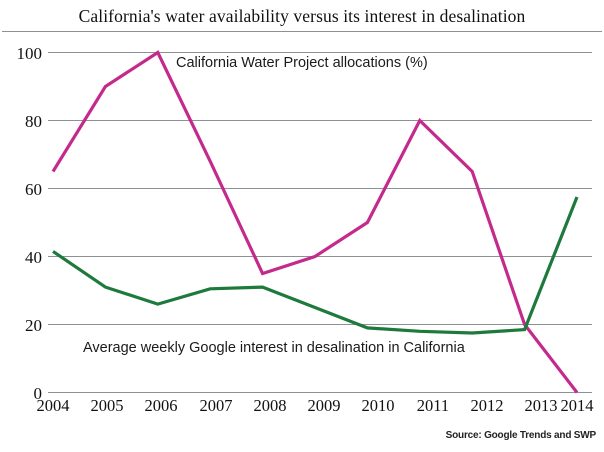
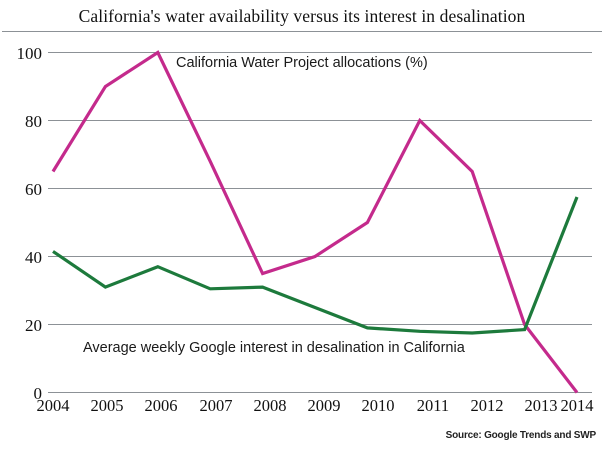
Average weekly Google interest in desalination in California/2006: 26 -> 37
